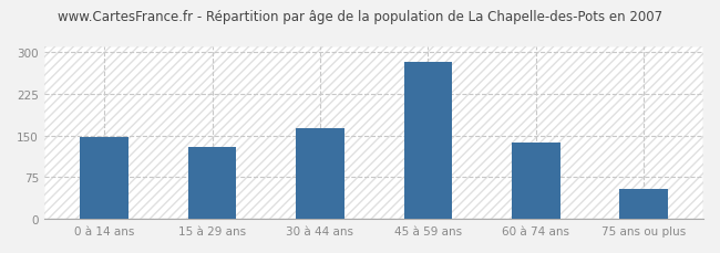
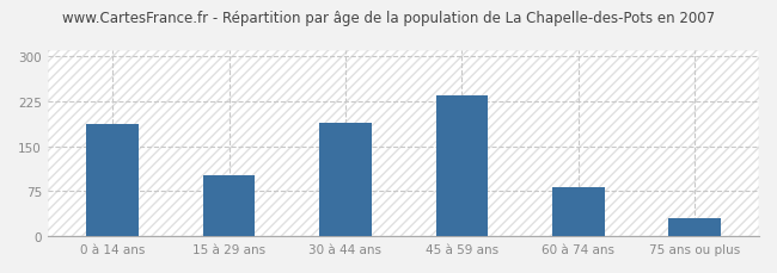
0 à 14 ans: 147 -> 186
15 à 29 ans: 130 -> 102
30 à 44 ans: 162 -> 188
45 à 59 ans: 282 -> 234
60 à 74 ans: 137 -> 82
75 ans ou plus: 55 -> 30
